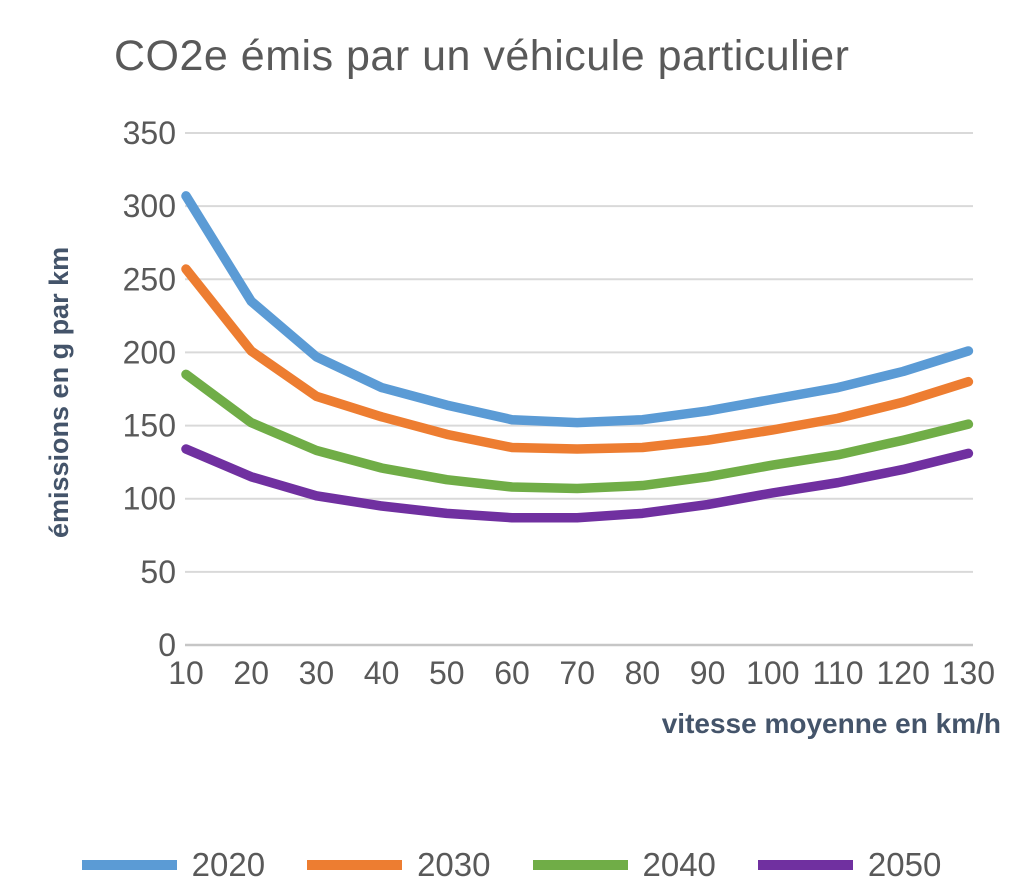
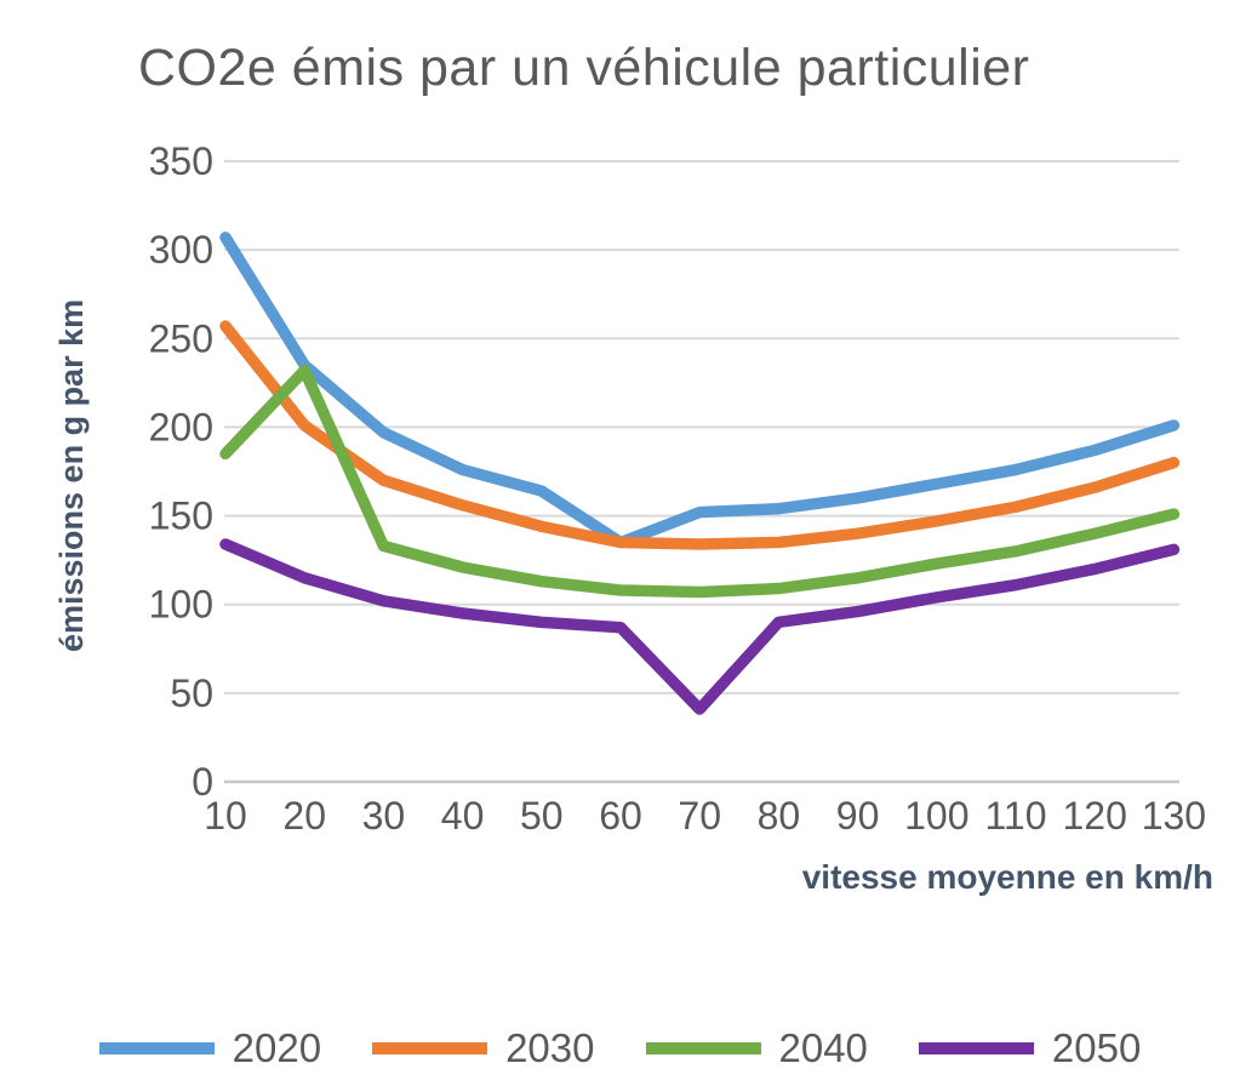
2040/20: 152 -> 232
2020/60: 154 -> 135
2050/70: 87 -> 41
